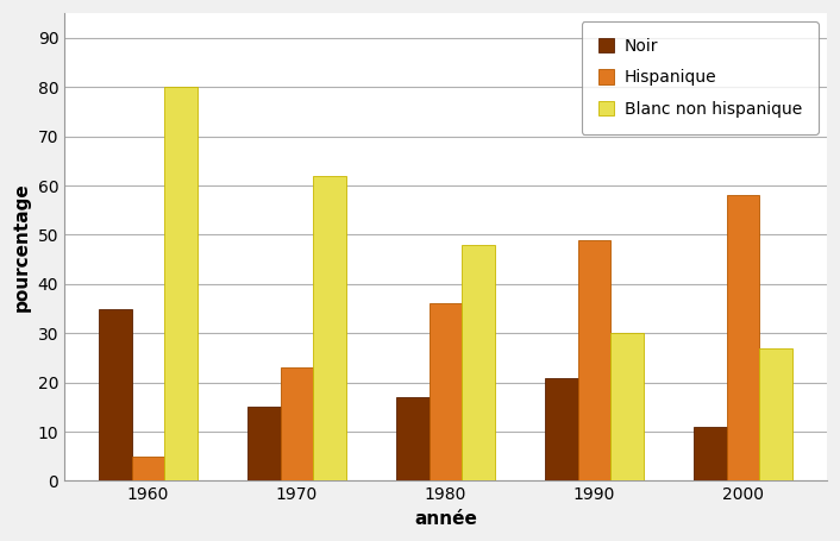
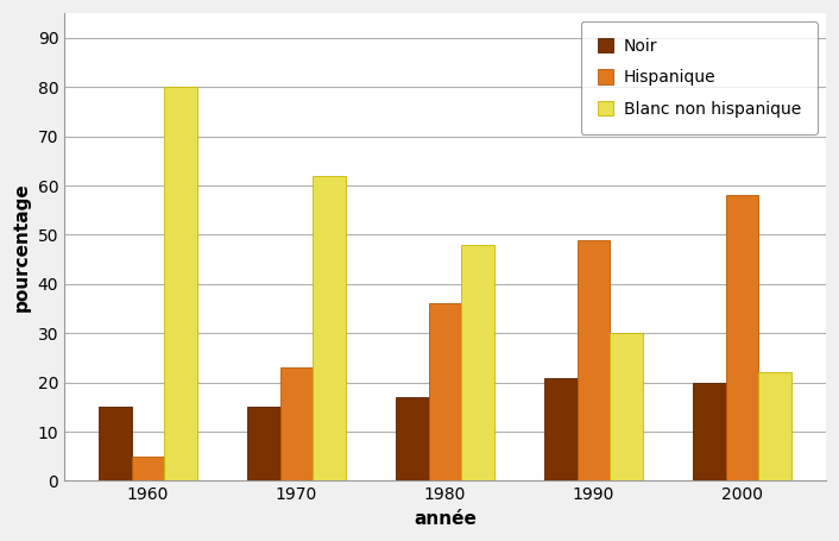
Noir/1960: 35 -> 15
Noir/2000: 11 -> 20
Blanc non hispanique/2000: 27 -> 22
